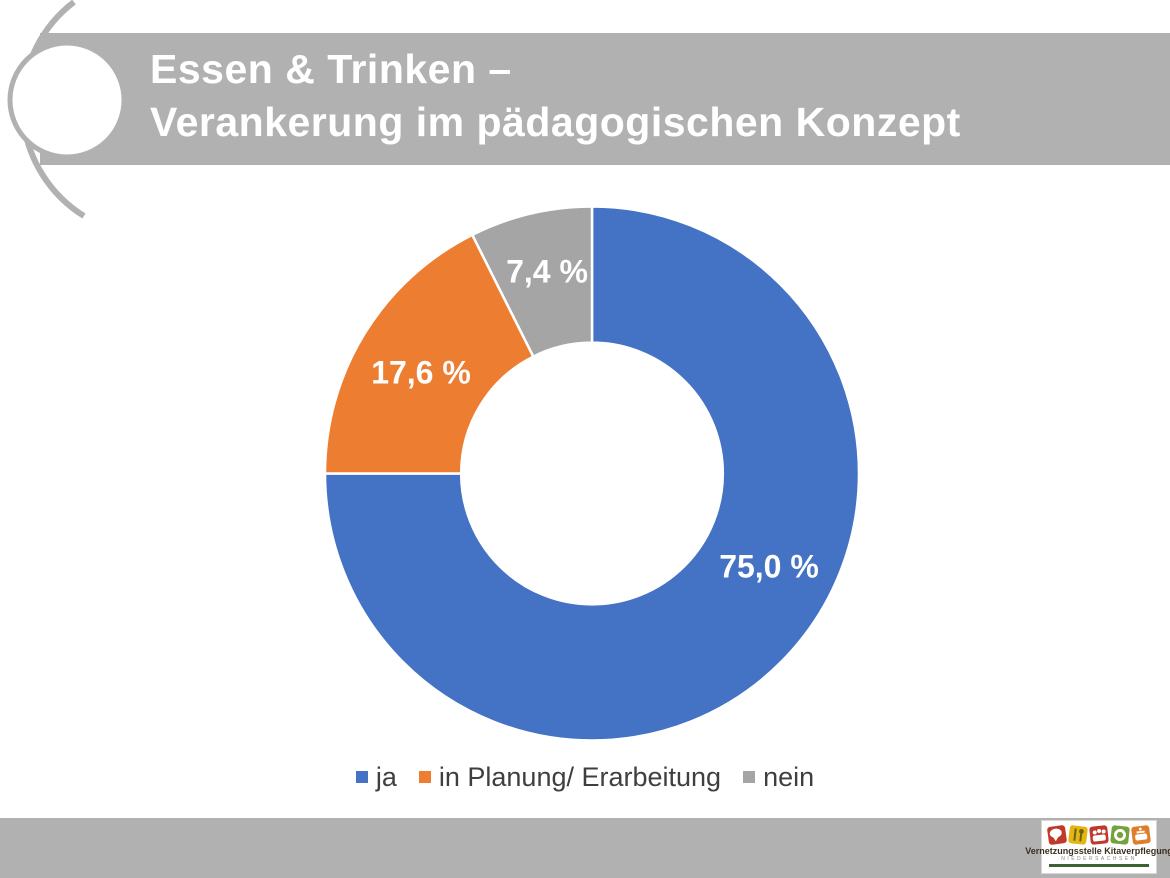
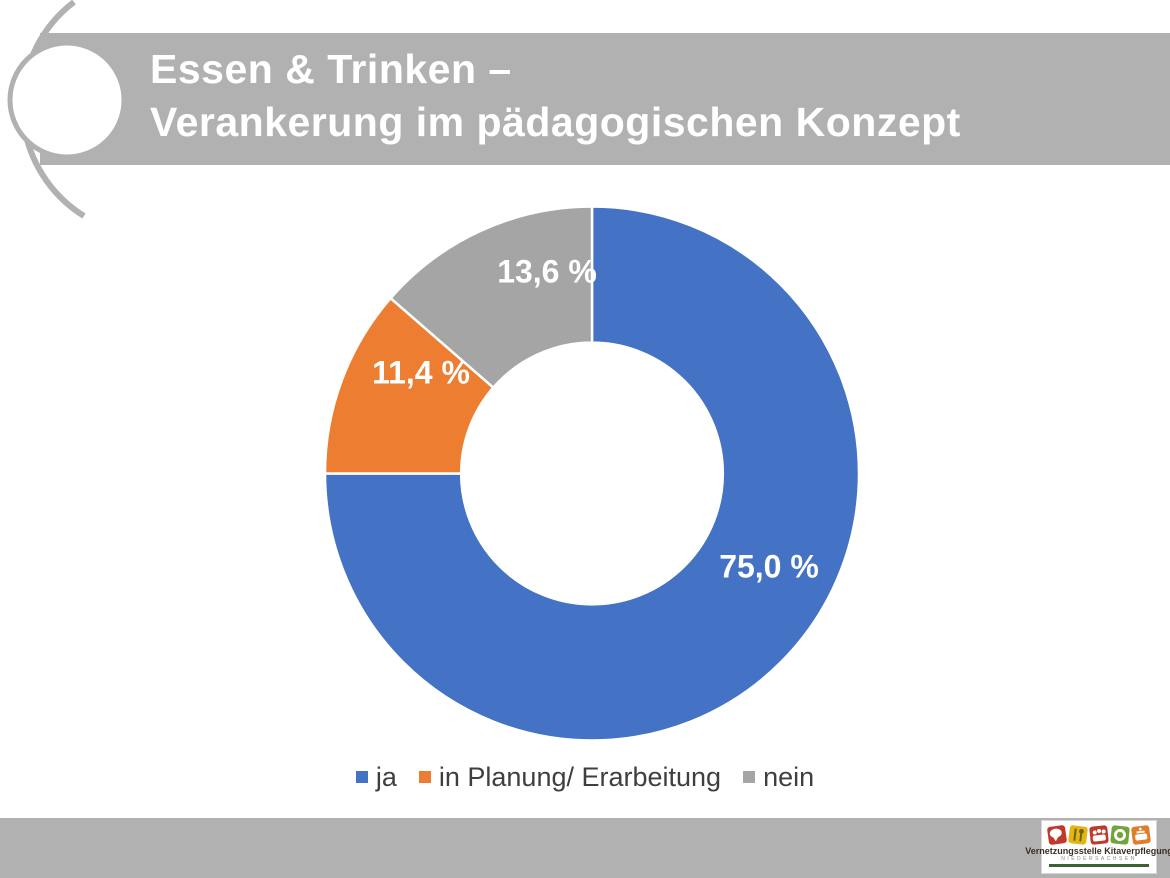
in Planung/ Erarbeitung: 17,6 -> 11,4
nein: 7,4 -> 13,6
